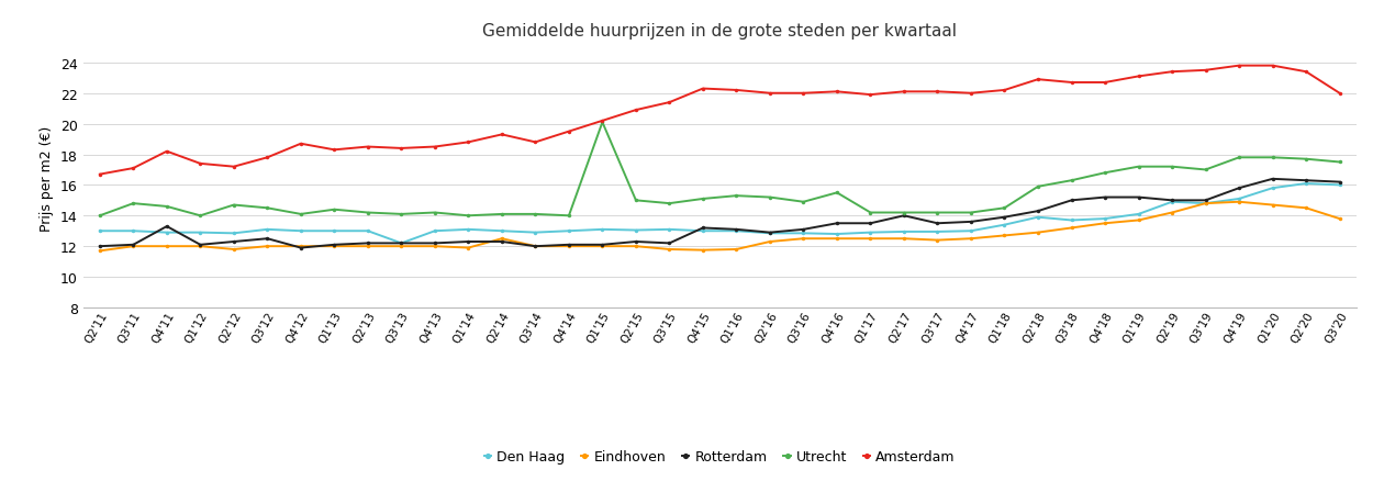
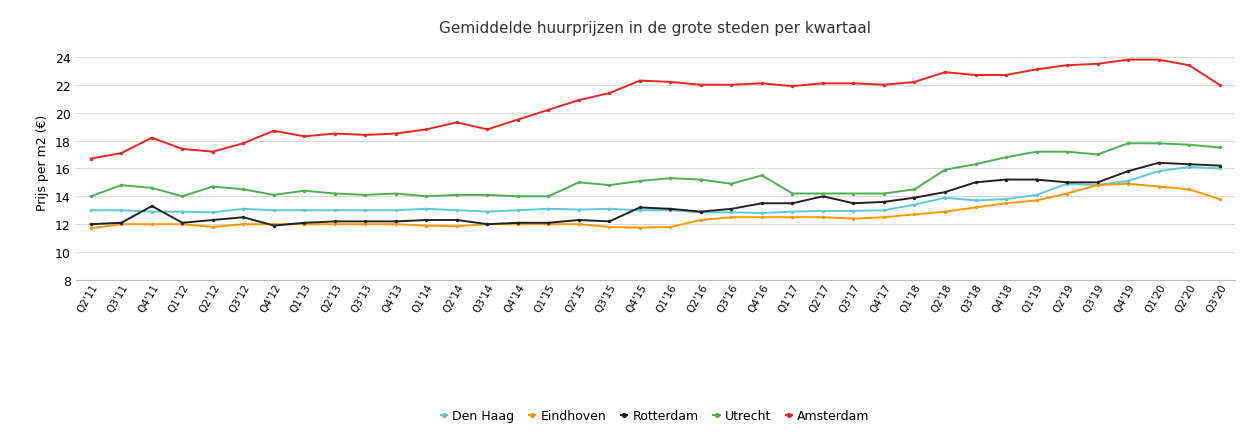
Den Haag/Q3'13: 12.2 -> 13.0
Eindhoven/Q2'14: 12.5 -> 11.8
Utrecht/Q1'15: 20.1 -> 14.0
